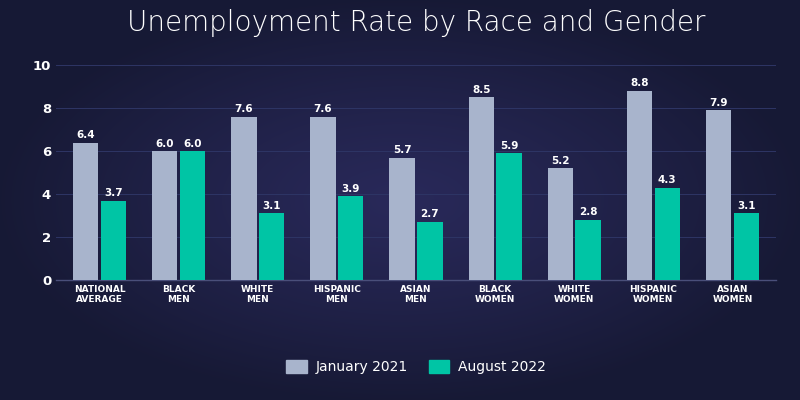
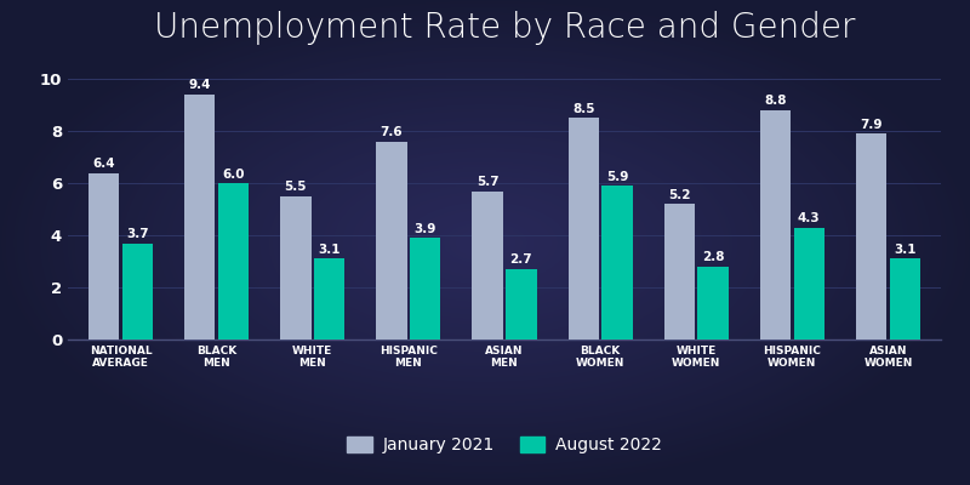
January 2021/BLACK MEN: 6.0 -> 9.4
January 2021/WHITE MEN: 7.6 -> 5.5
